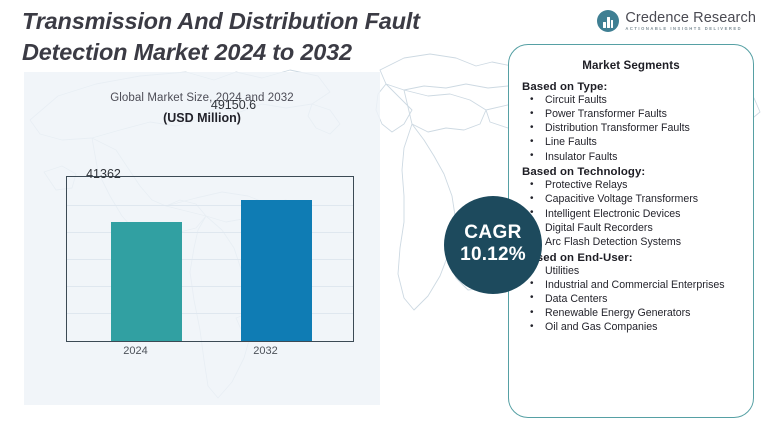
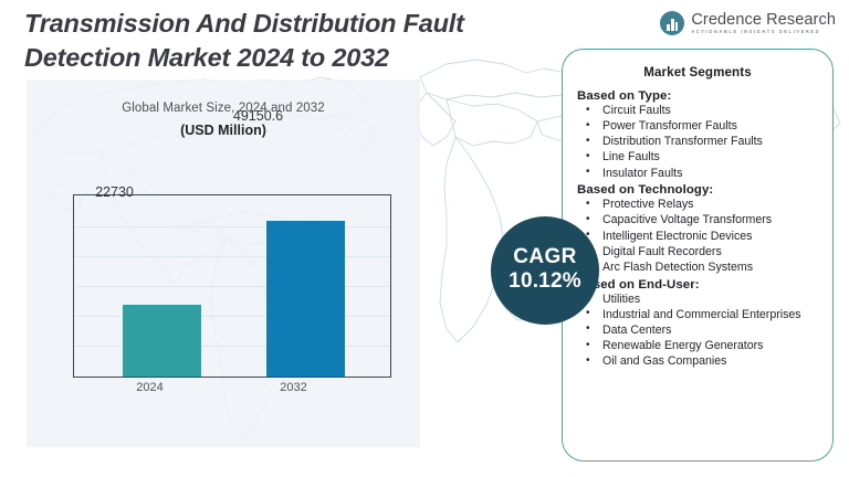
2024: 41362 -> 22730
